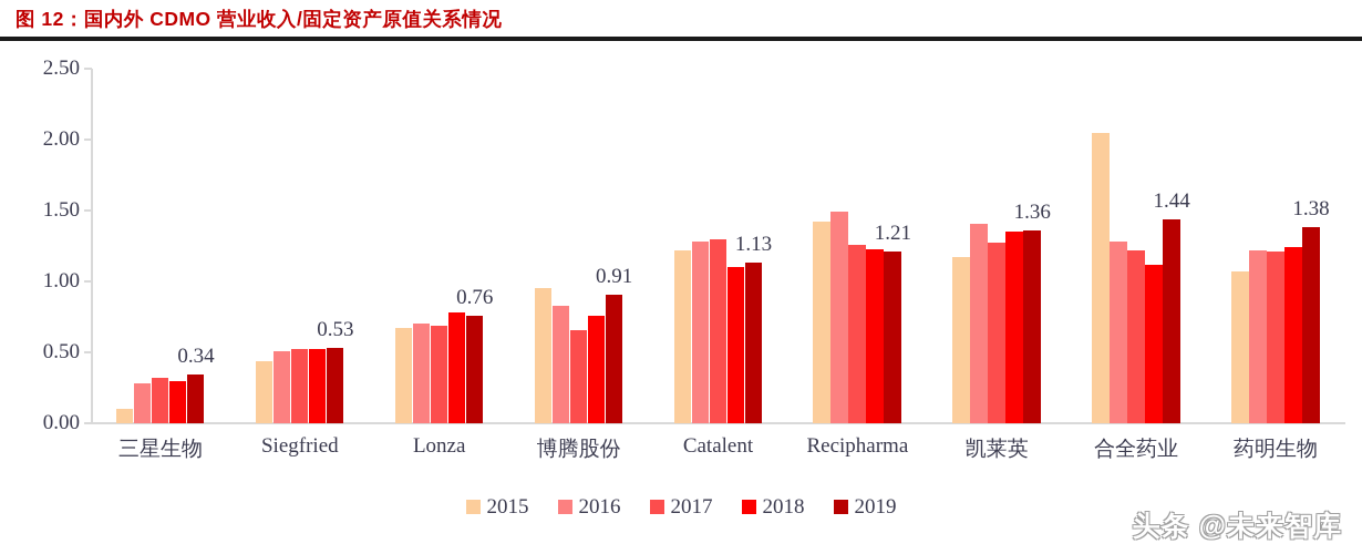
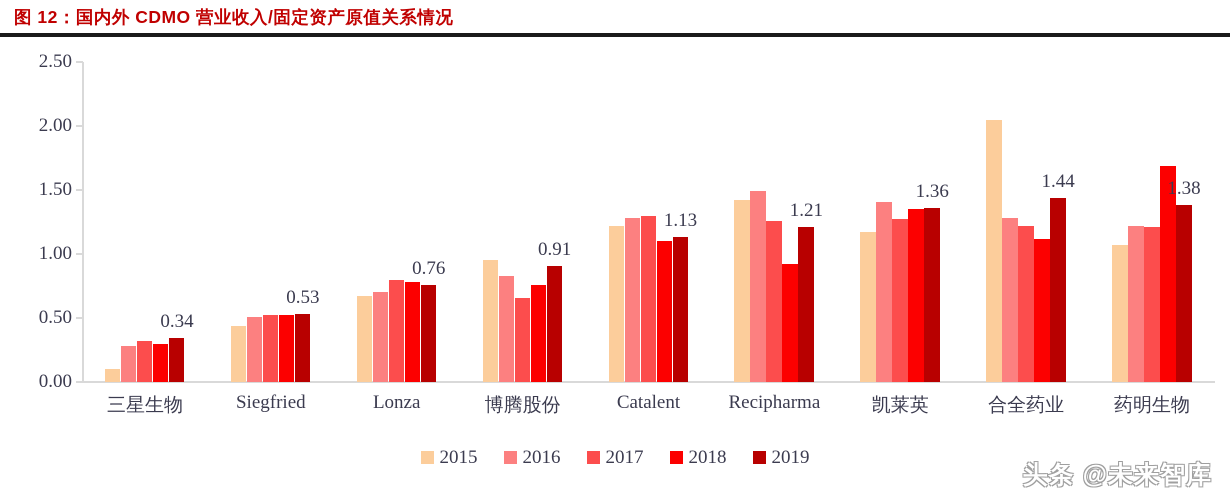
2017/Lonza: 0.69 -> 0.80
2018/Recipharma: 1.23 -> 0.92
2018/药明生物: 1.24 -> 1.69
